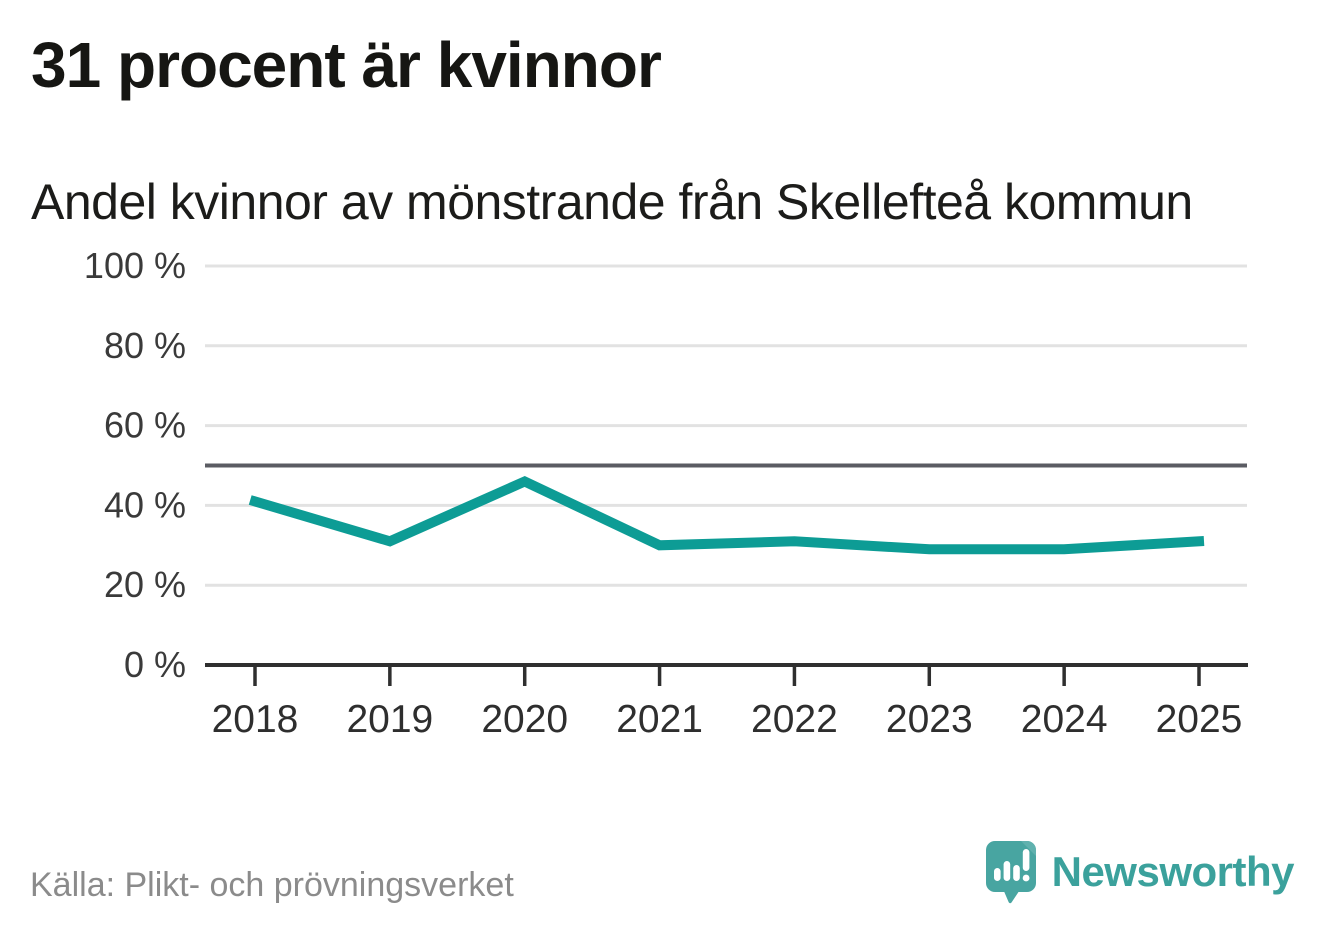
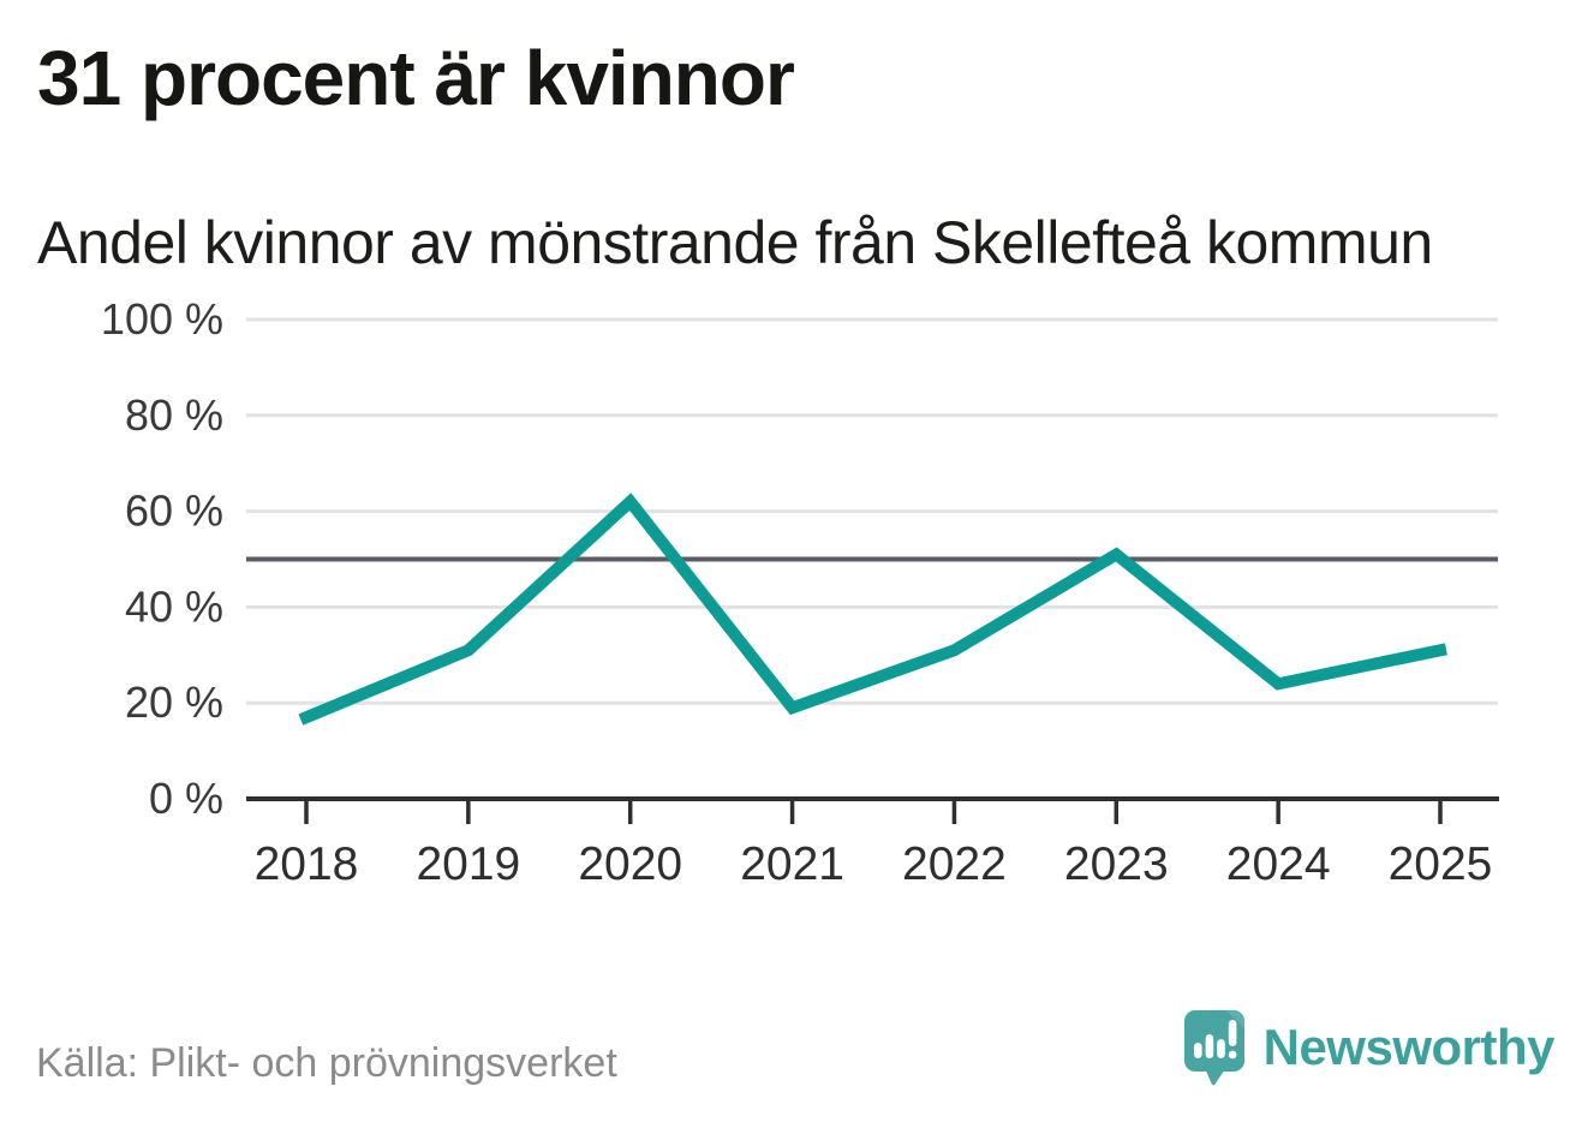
2018: 41% -> 17%
2020: 46% -> 62%
2021: 30% -> 19%
2023: 29% -> 51%
2024: 29% -> 24%
